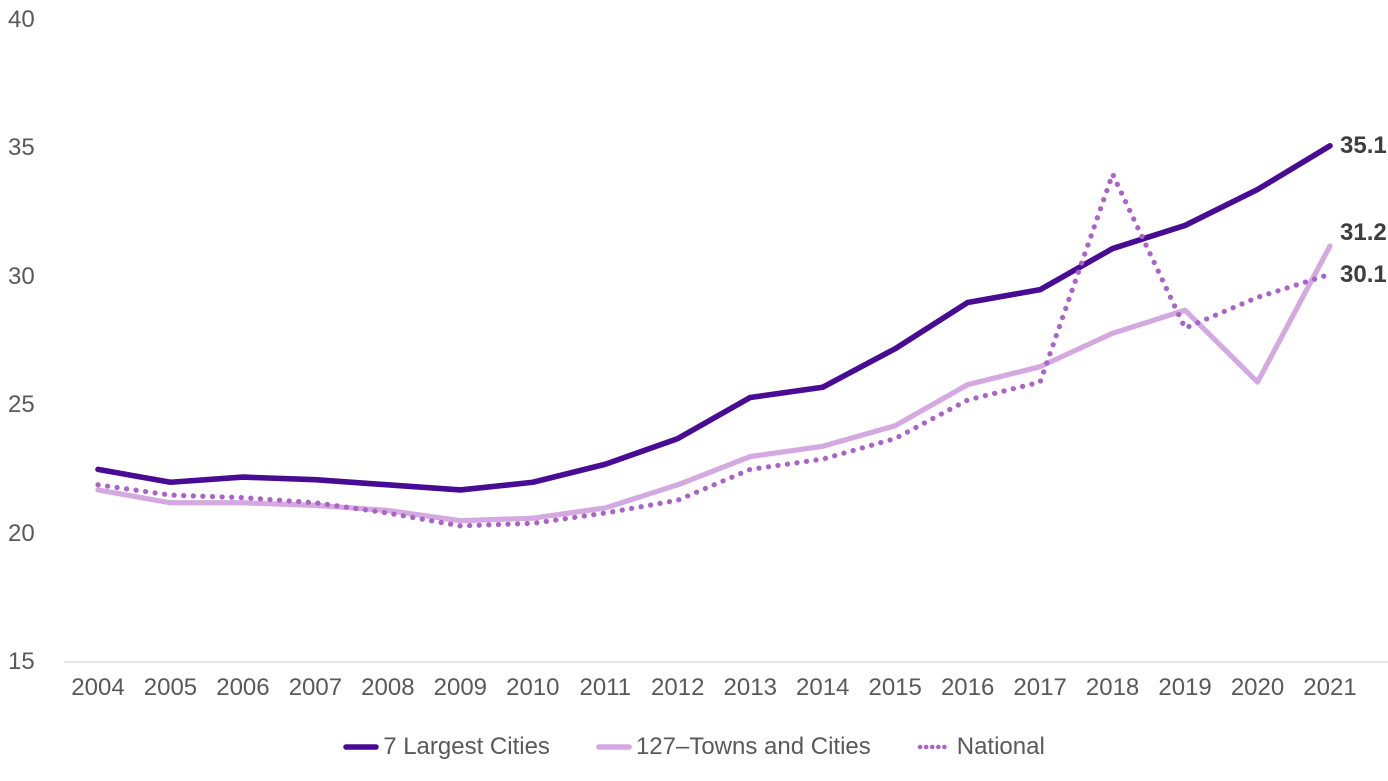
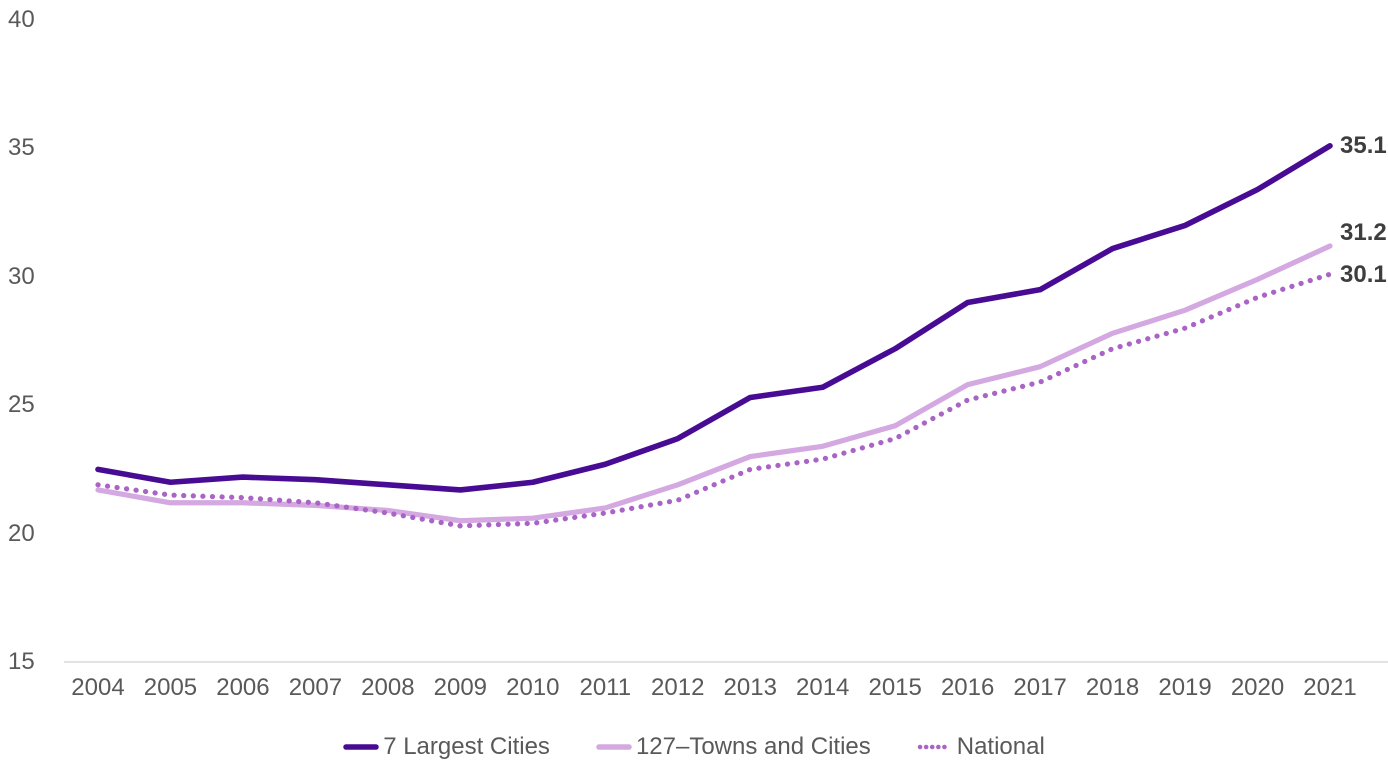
National/2018: 34.0 -> 27.2
127–Towns and Cities/2020: 25.9 -> 29.9
